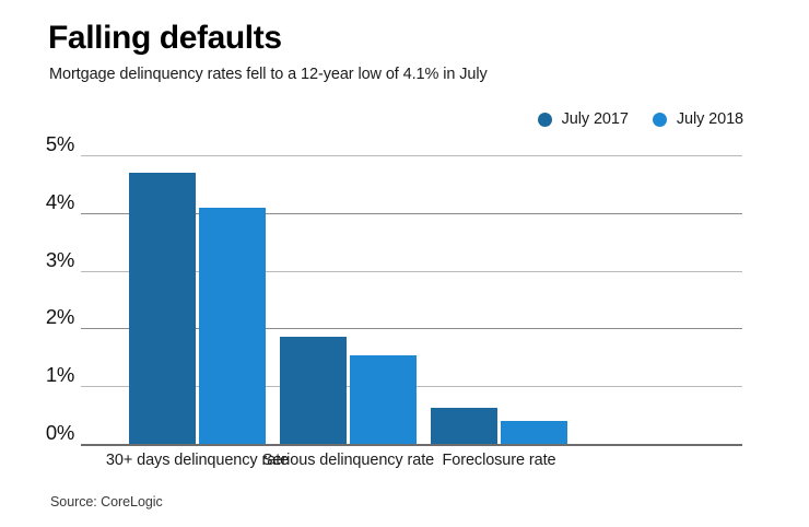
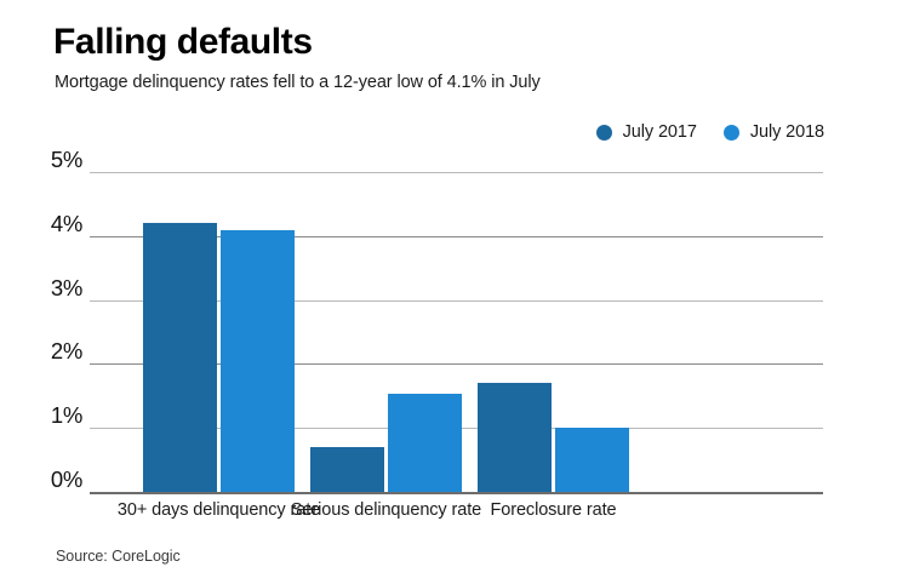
July 2017/30+ days delinquency rate: 4.7% -> 4.2%
July 2017/Serious delinquency rate: 1.9% -> 0.7%
July 2017/Foreclosure rate: 0.6% -> 1.7%
July 2018/Foreclosure rate: 0.4% -> 1.0%
